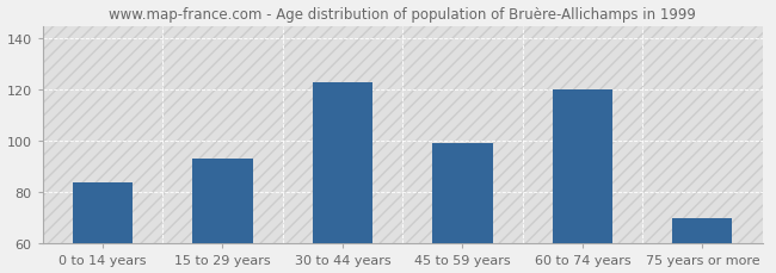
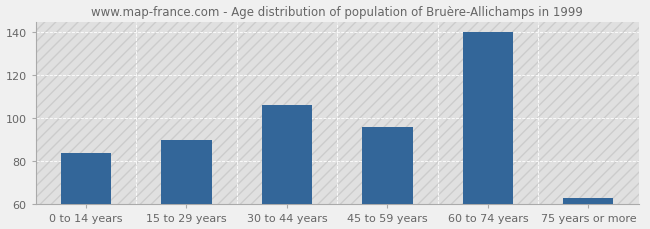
15 to 29 years: 93 -> 90
30 to 44 years: 123 -> 106
45 to 59 years: 99 -> 96
60 to 74 years: 120 -> 140
75 years or more: 70 -> 63
